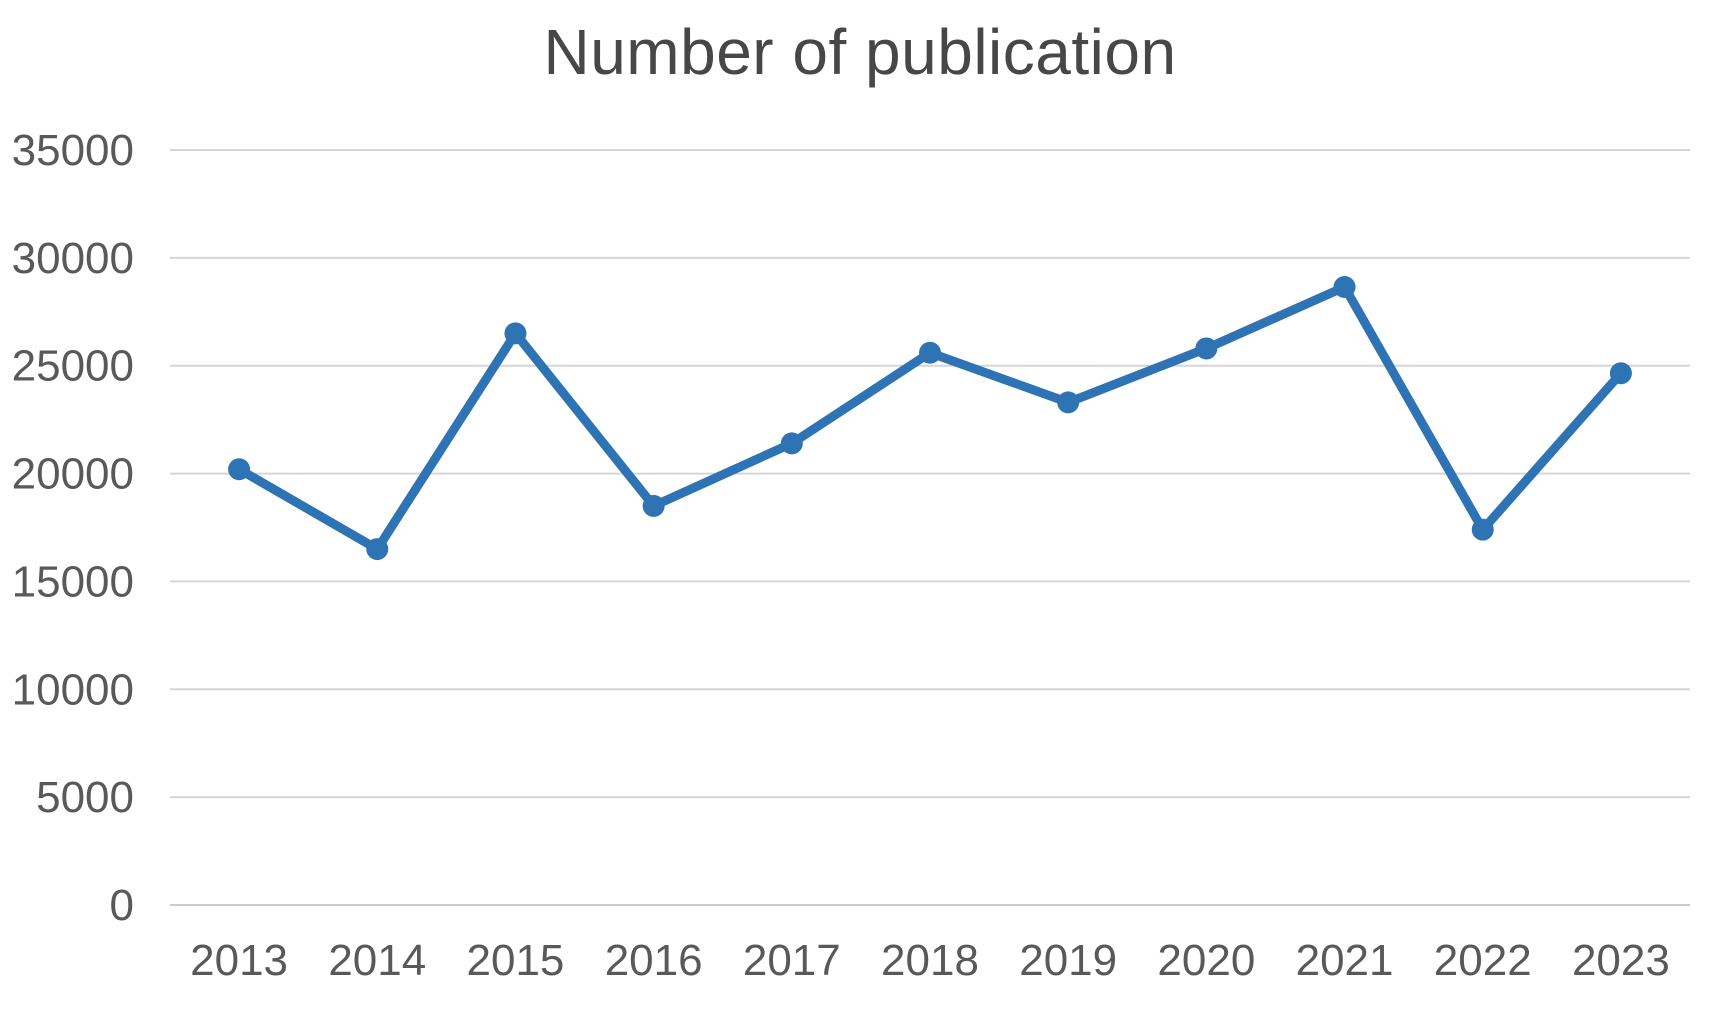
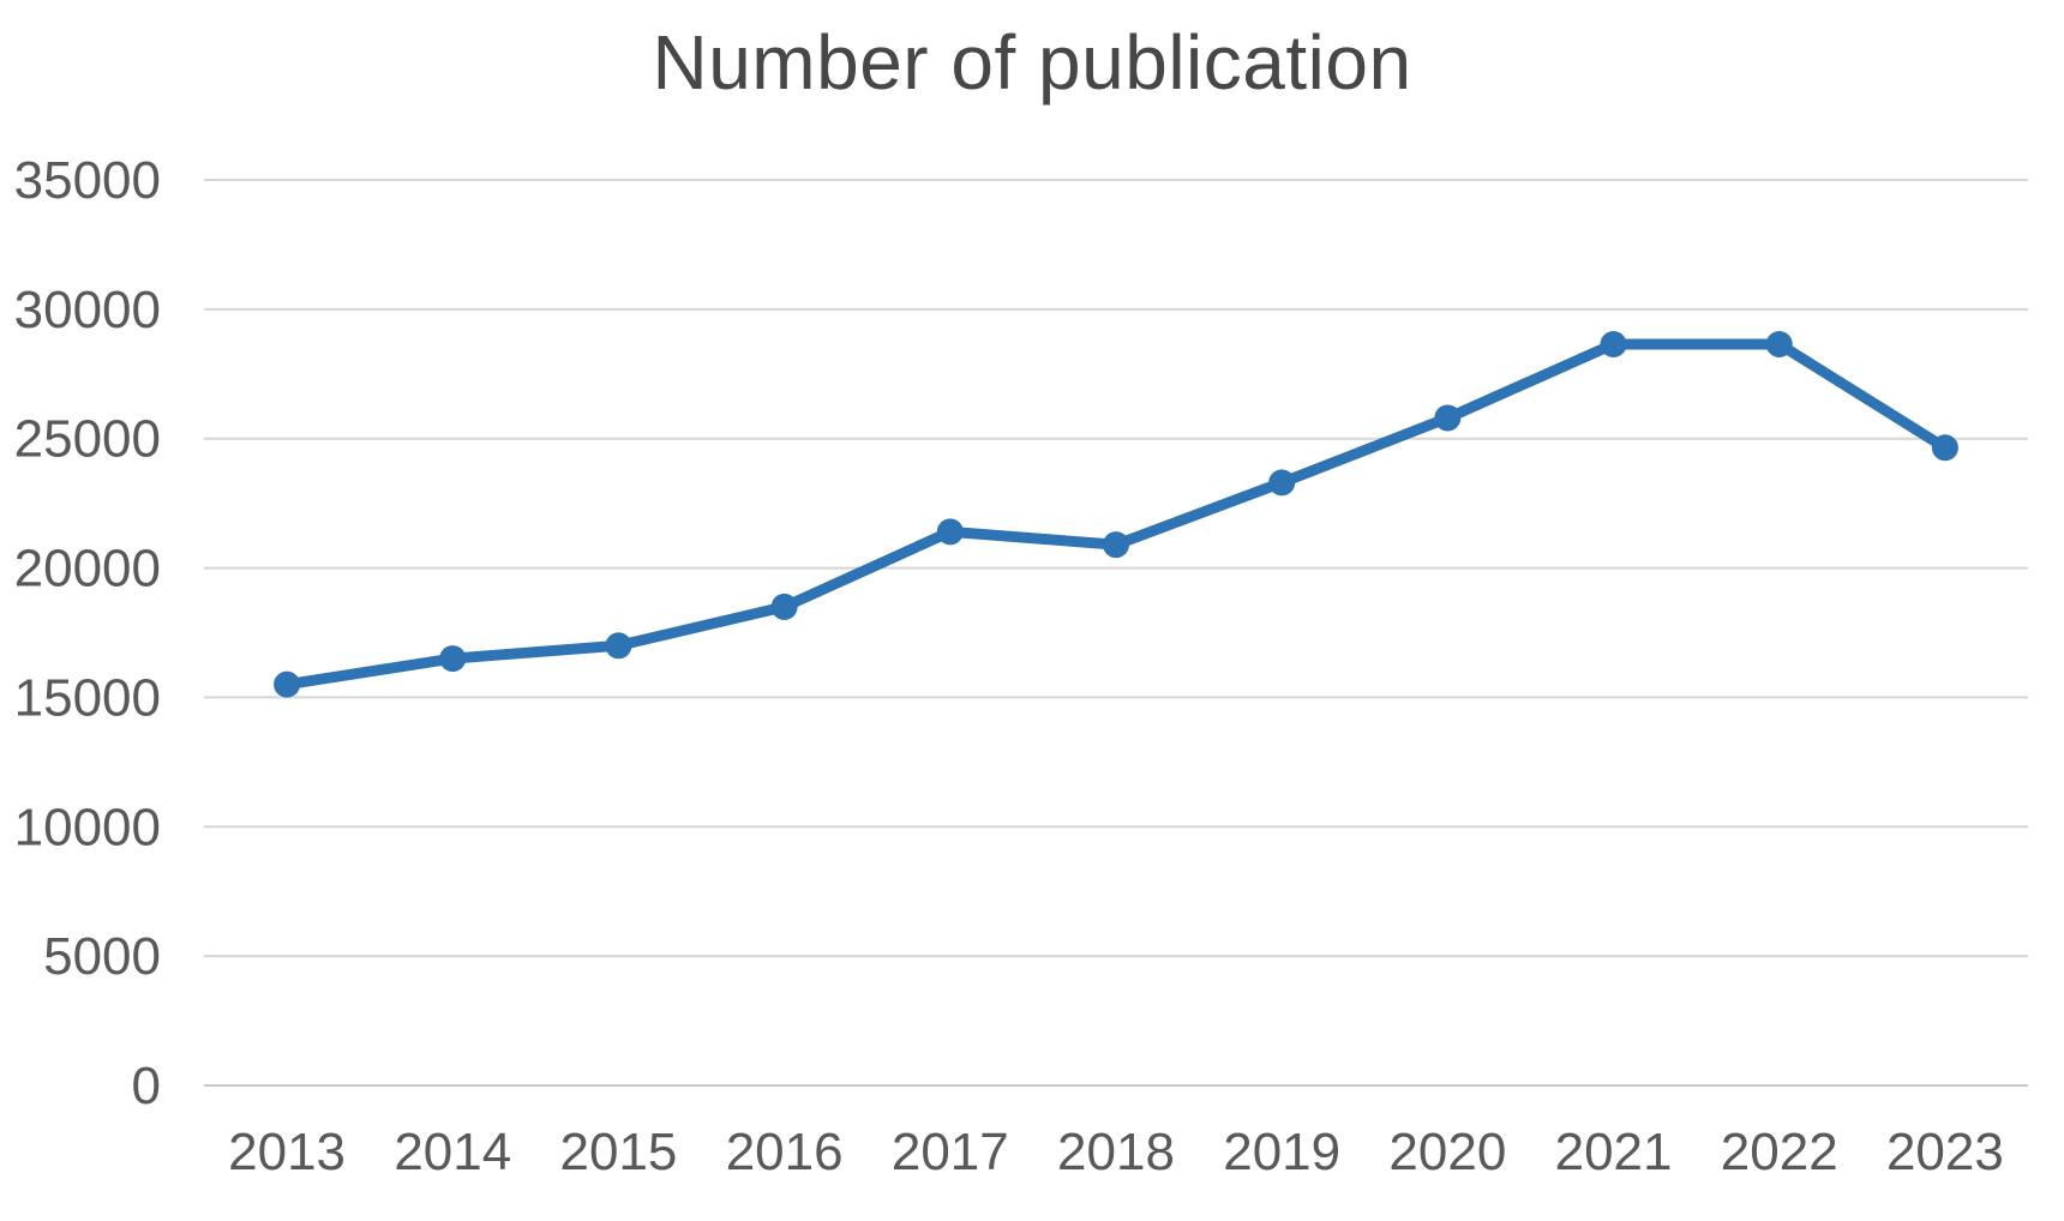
2013: 20200 -> 15500
2015: 26500 -> 17000
2018: 25600 -> 20900
2022: 17400 -> 28600
